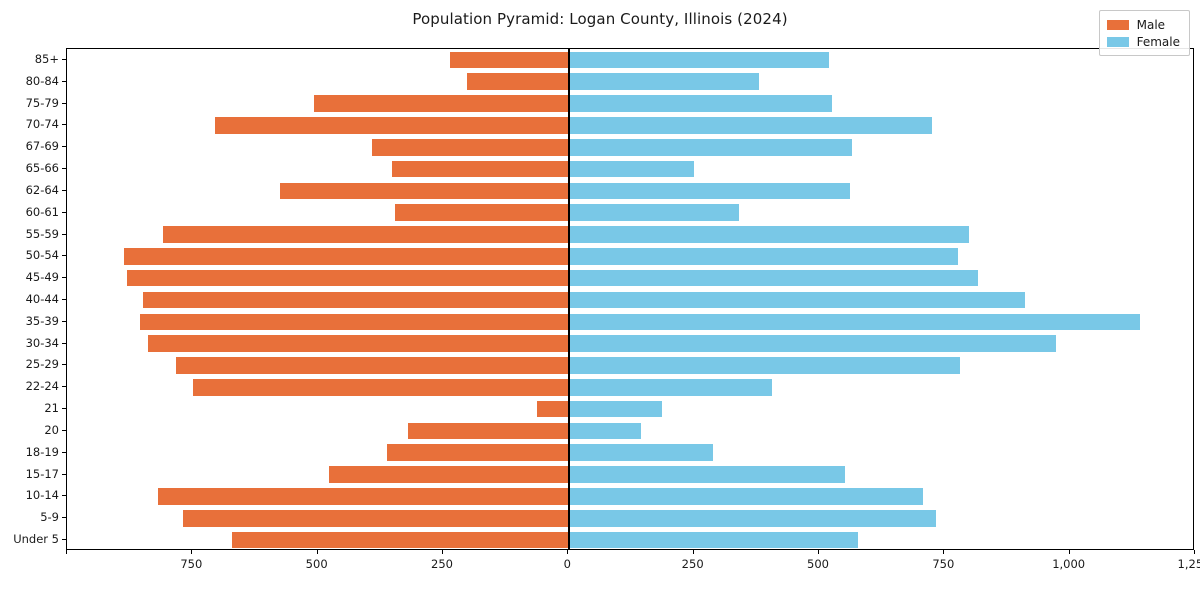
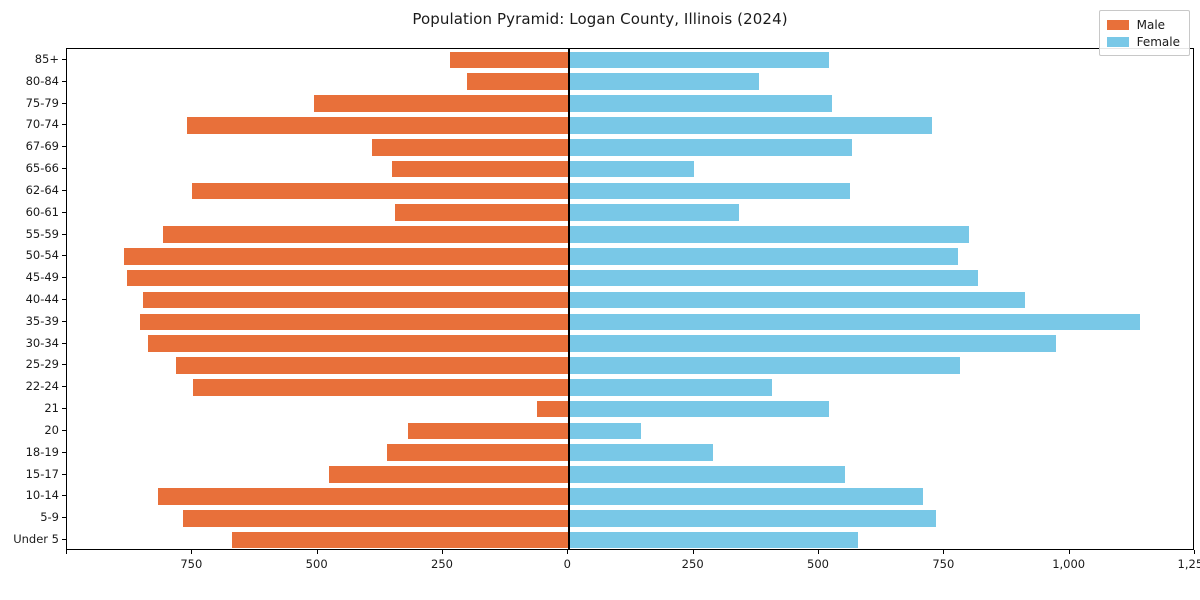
Male/70-74: 700 -> 760
Male/62-64: 580 -> 750
Female/21: 190 -> 520
